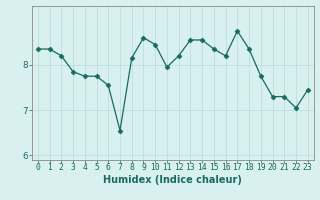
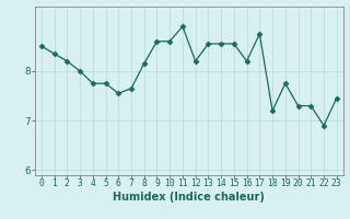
0: 8.35 -> 8.50
3: 7.85 -> 8.00
7: 6.55 -> 7.65
10: 8.45 -> 8.60
11: 7.95 -> 8.90
15: 8.35 -> 8.55
18: 8.35 -> 7.20
22: 7.05 -> 6.90
